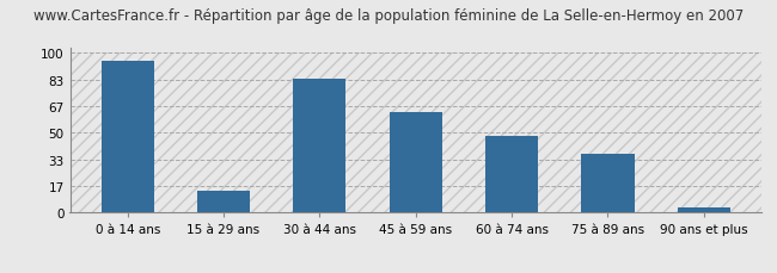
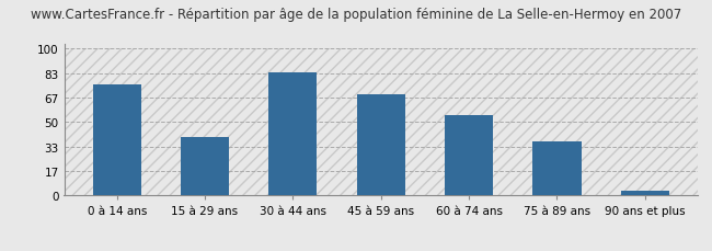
0 à 14 ans: 95 -> 76
15 à 29 ans: 14 -> 40
45 à 59 ans: 63 -> 69
60 à 74 ans: 48 -> 55
